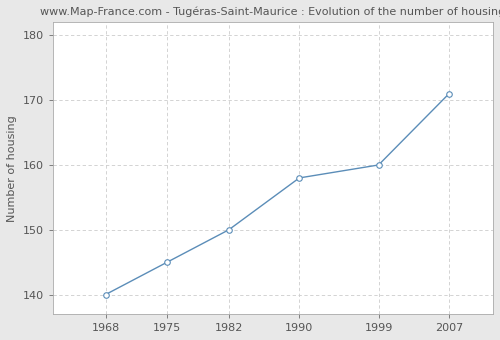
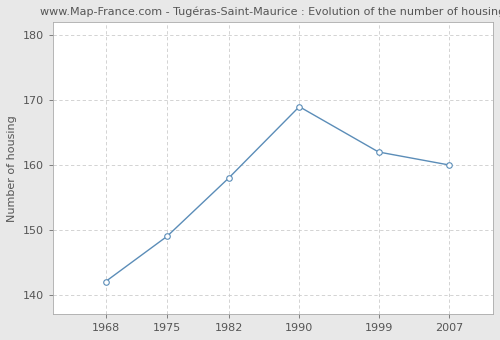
1968: 140 -> 142
1975: 145 -> 149
1982: 150 -> 158
1990: 158 -> 169
1999: 160 -> 162
2007: 171 -> 160
